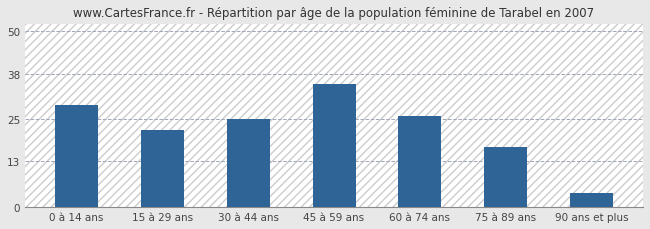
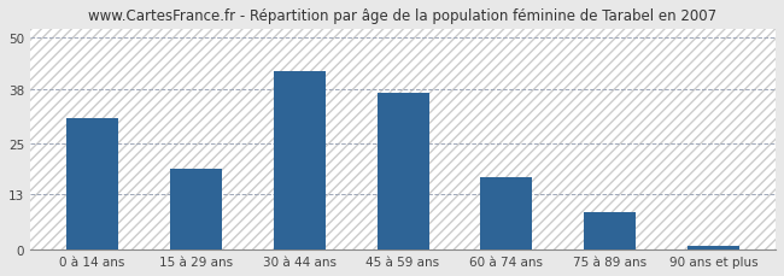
0 à 14 ans: 29 -> 31
15 à 29 ans: 22 -> 19
30 à 44 ans: 25 -> 42
45 à 59 ans: 35 -> 37
60 à 74 ans: 26 -> 17
75 à 89 ans: 17 -> 9
90 ans et plus: 4 -> 1
